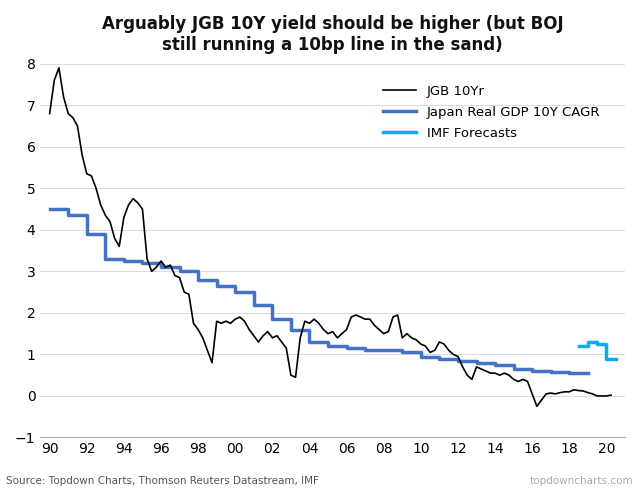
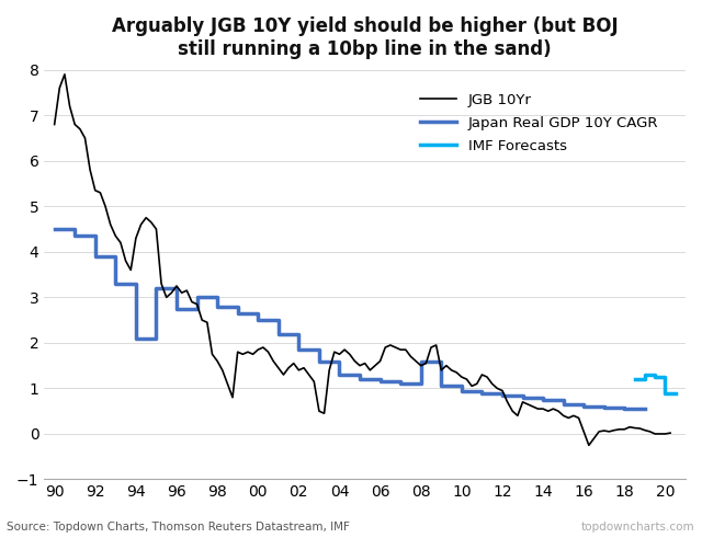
Japan Real GDP 10Y CAGR/94: 3.25 -> 2.10
Japan Real GDP 10Y CAGR/96: 3.10 -> 2.75
Japan Real GDP 10Y CAGR/08: 1.10 -> 1.60
